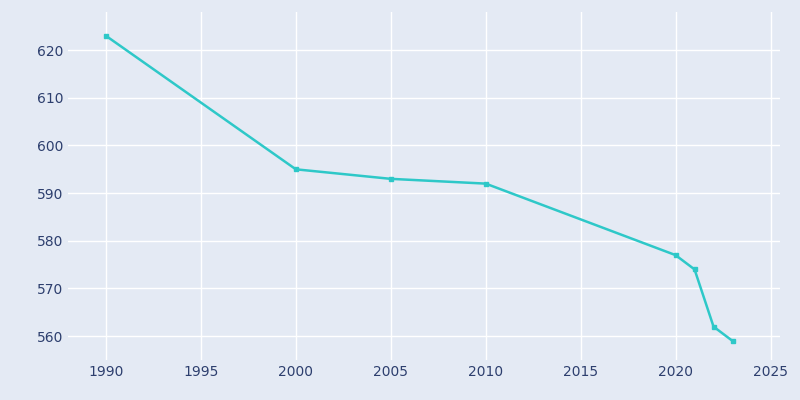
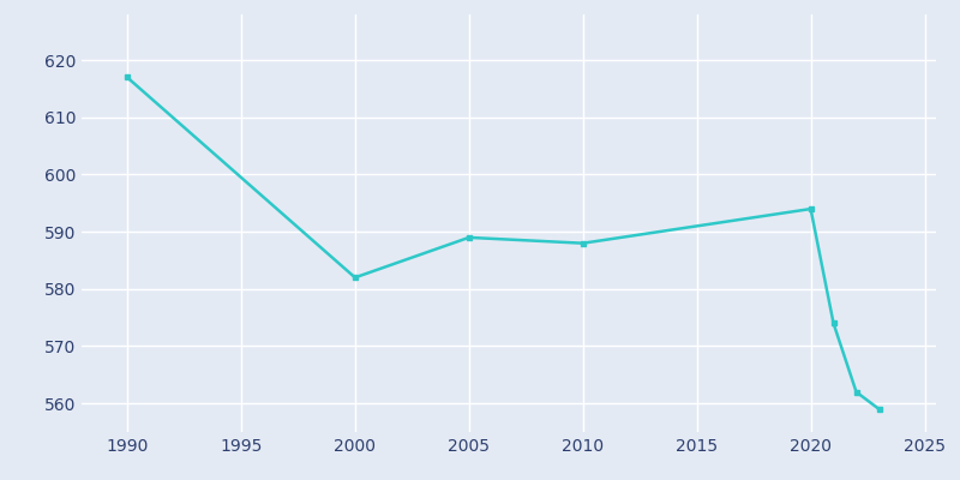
1990: 623 -> 617
2000: 595 -> 582
2005: 593 -> 589
2010: 592 -> 588
2020: 577 -> 594
